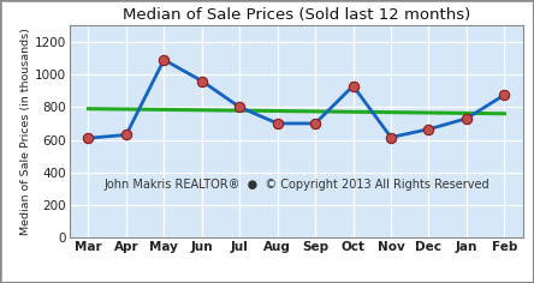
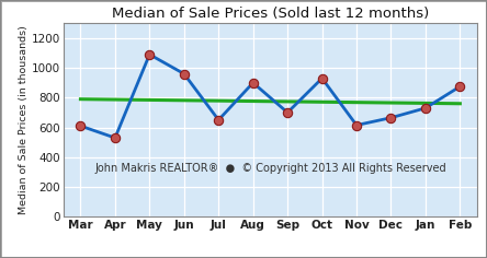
Apr: 630 -> 530
Jul: 800 -> 650
Aug: 700 -> 900
